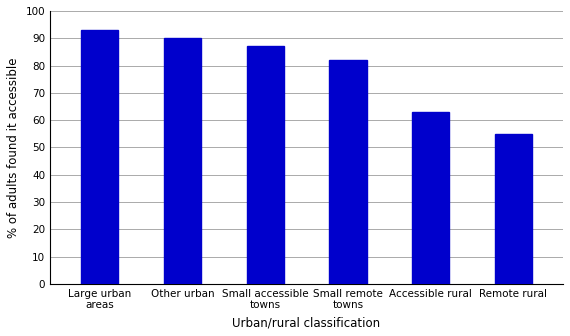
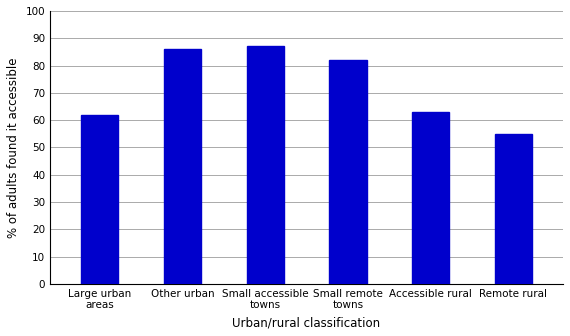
Large urban areas: 93 -> 62
Other urban: 90 -> 86
